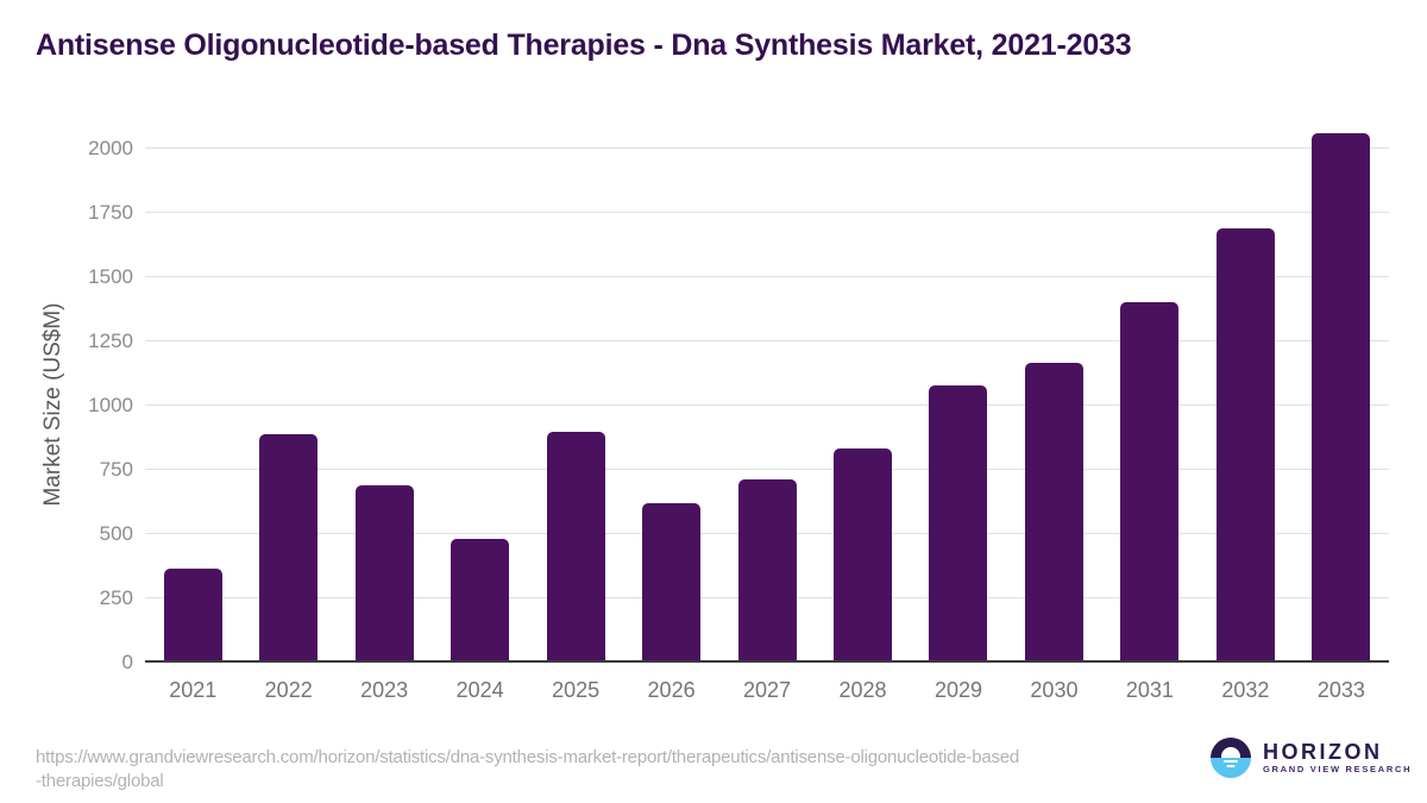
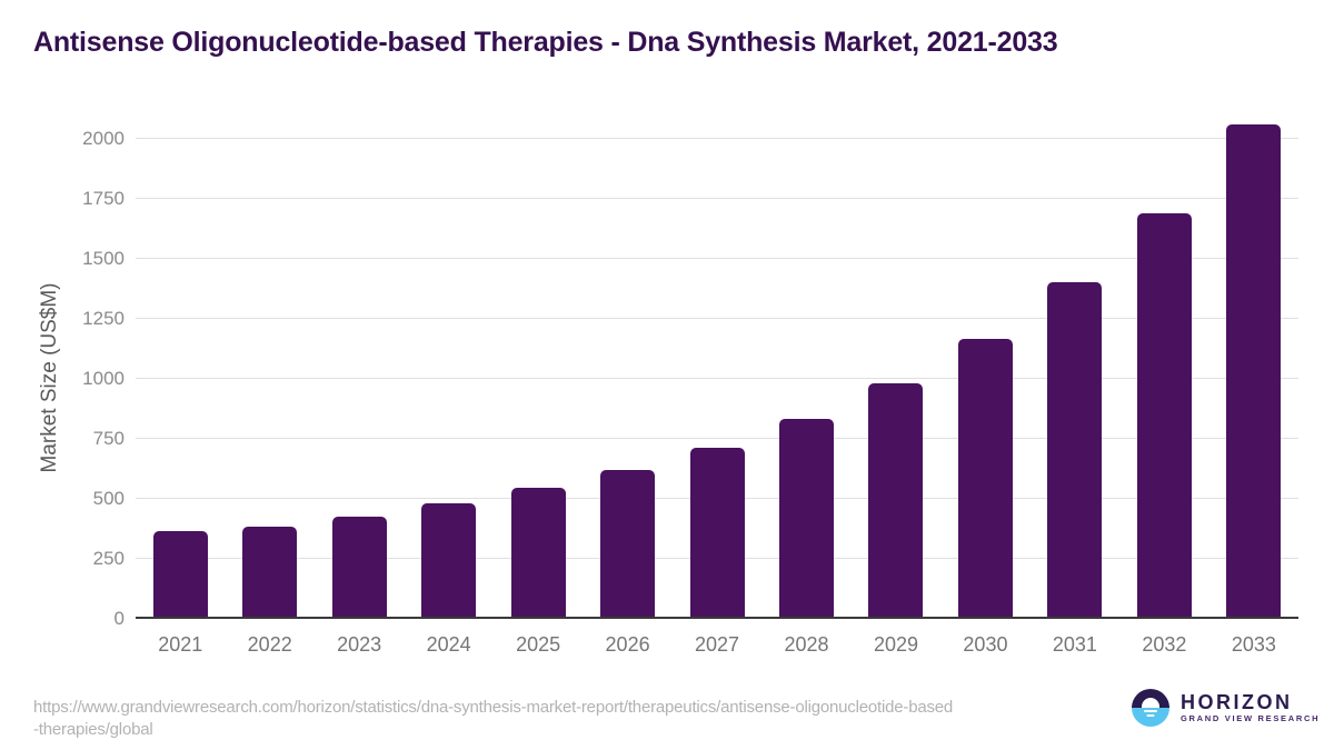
2022: 890 -> 380
2023: 690 -> 420
2025: 900 -> 540
2029: 1080 -> 980
